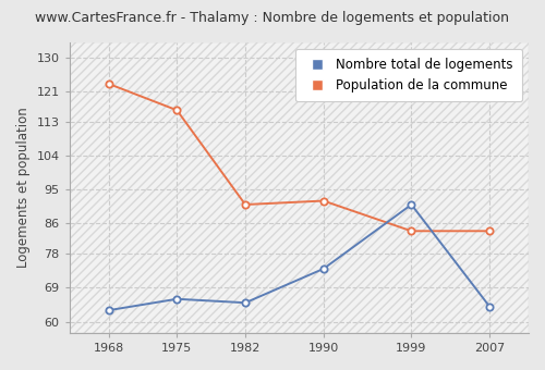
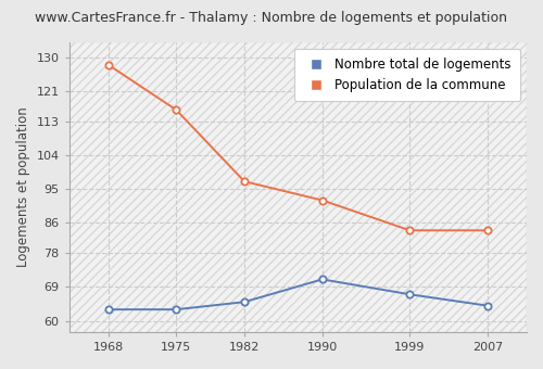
Population de la commune/1968: 123 -> 128
Nombre total de logements/1975: 66 -> 63
Population de la commune/1982: 91 -> 97
Nombre total de logements/1990: 74 -> 71
Nombre total de logements/1999: 91 -> 67
